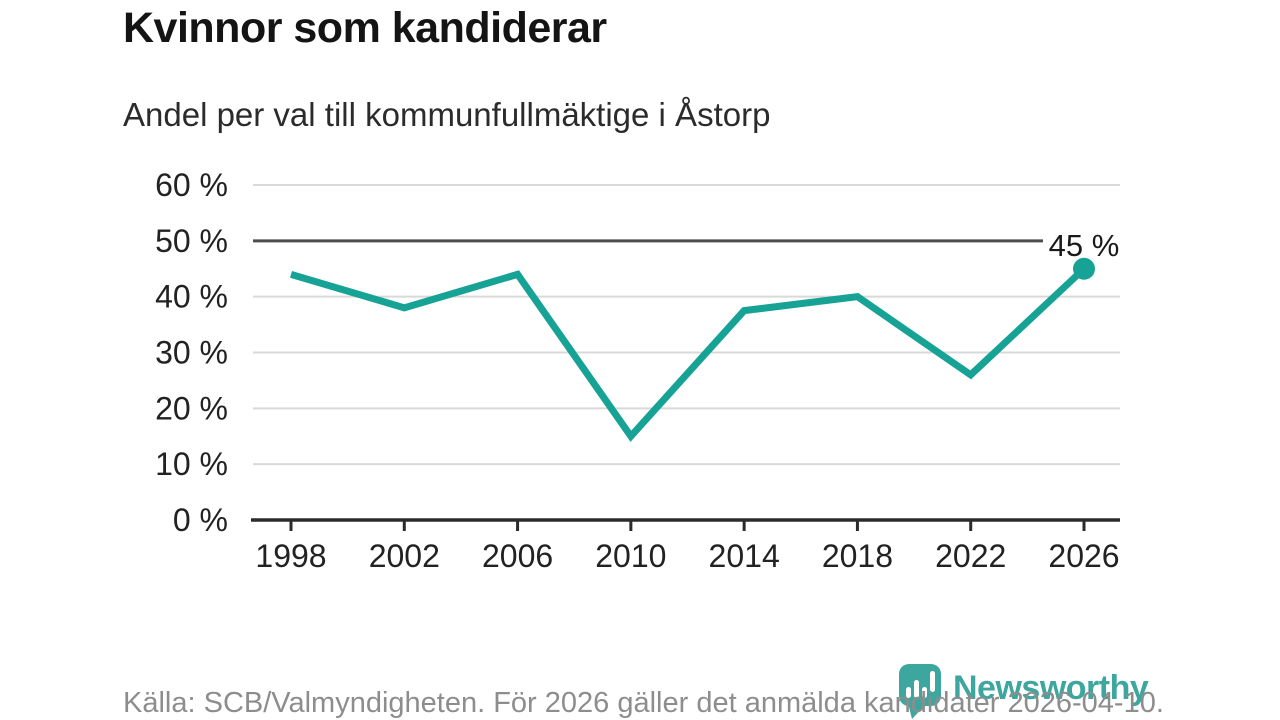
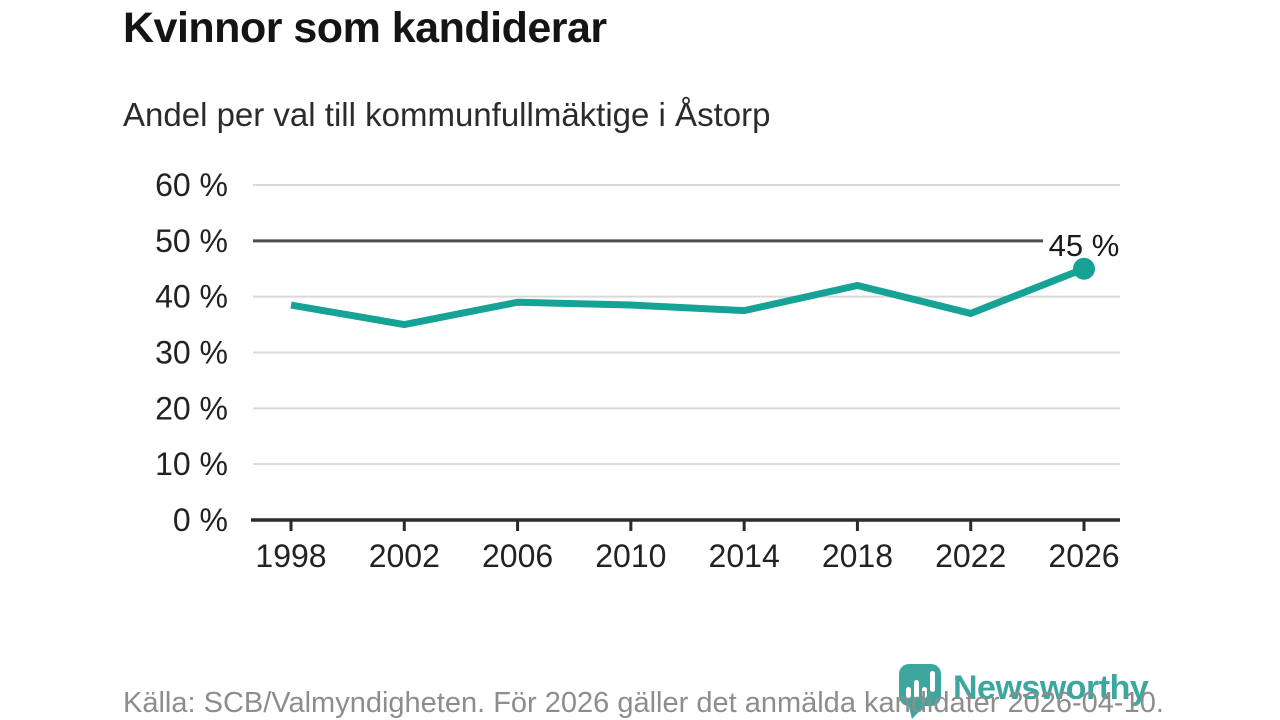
1998: 44% -> 38%
2002: 38% -> 35%
2006: 44% -> 39%
2010: 15% -> 38%
2018: 40% -> 42%
2022: 26% -> 37%
